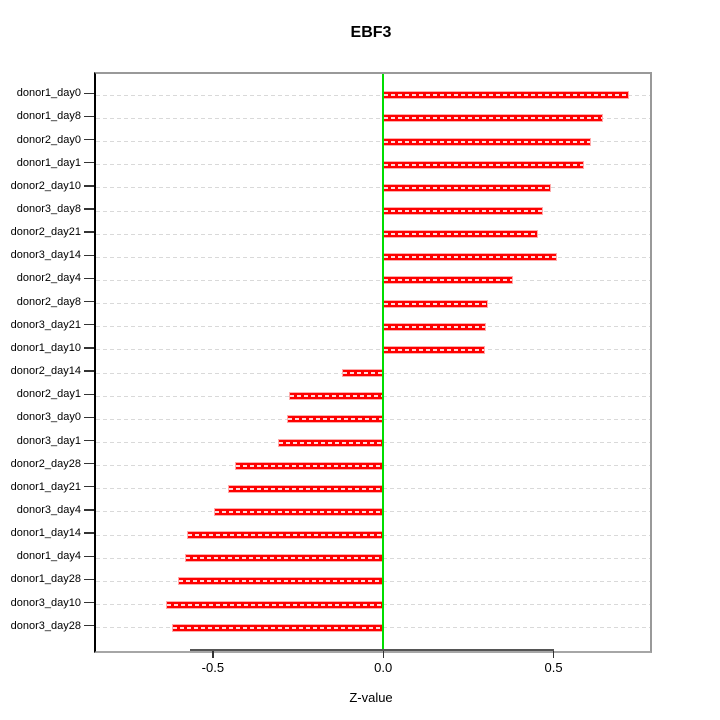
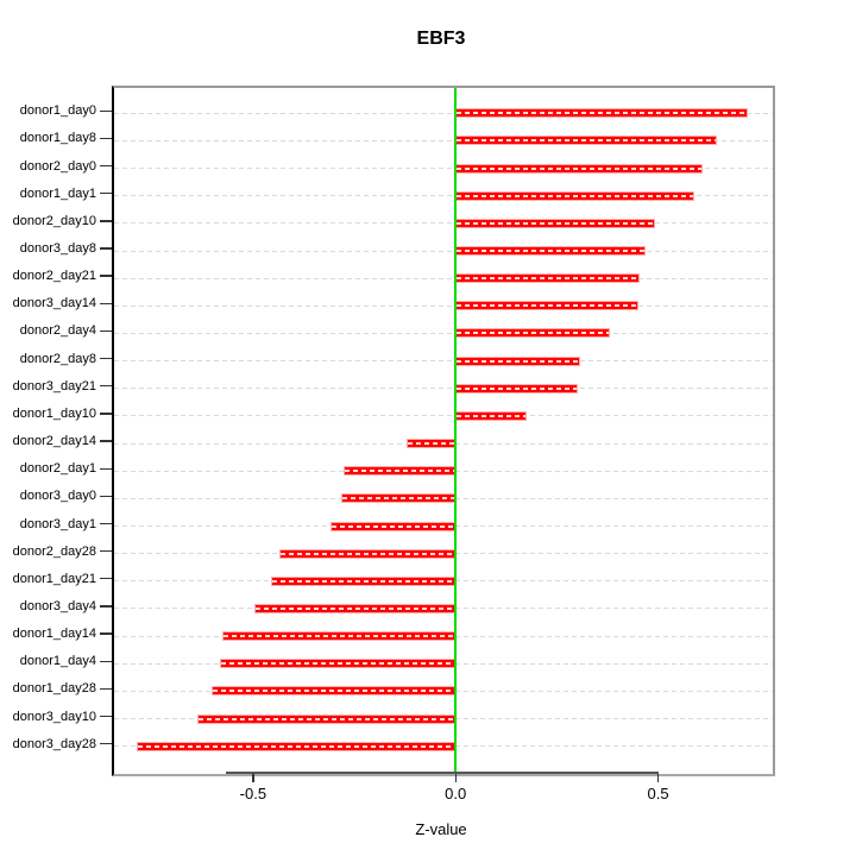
donor3_day14: 0.51 -> 0.45
donor1_day10: 0.30 -> 0.17
donor3_day28: -0.62 -> -0.79
